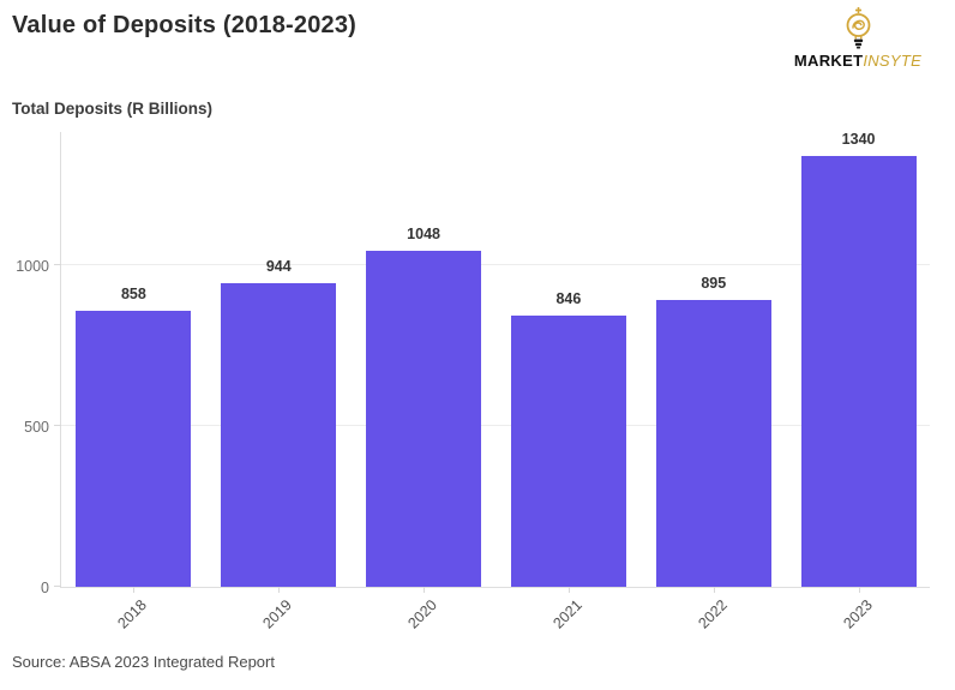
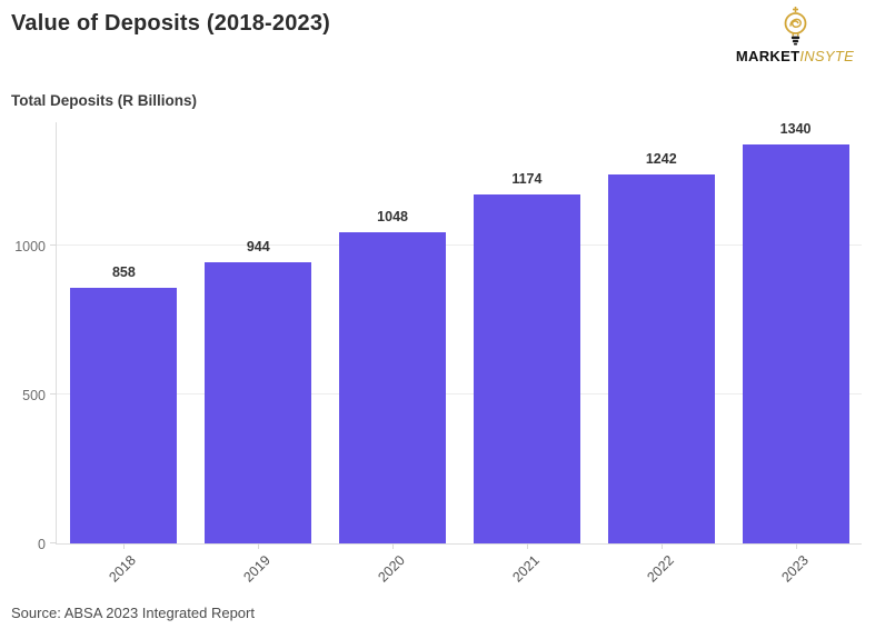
2021: 846 -> 1174
2022: 895 -> 1242
